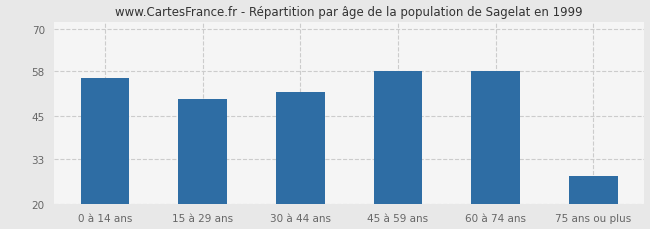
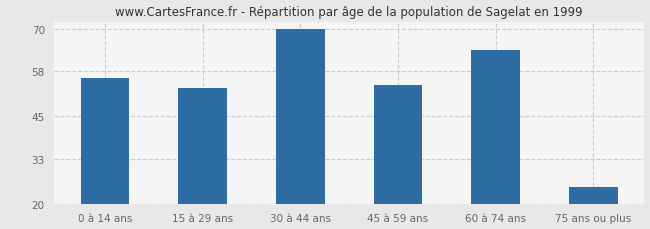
15 à 29 ans: 50 -> 53
30 à 44 ans: 52 -> 70
45 à 59 ans: 58 -> 54
60 à 74 ans: 58 -> 64
75 ans ou plus: 28 -> 25
